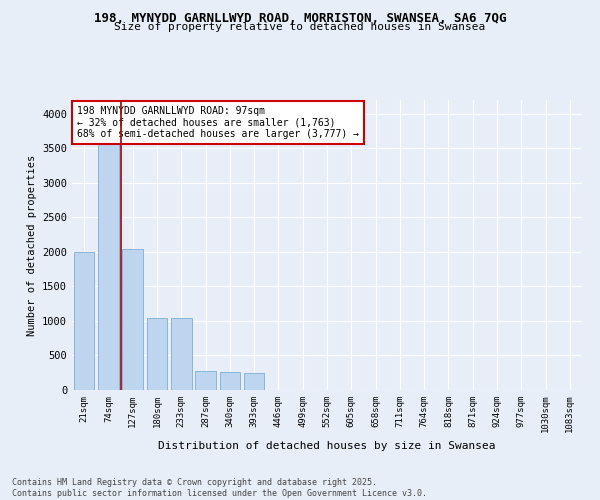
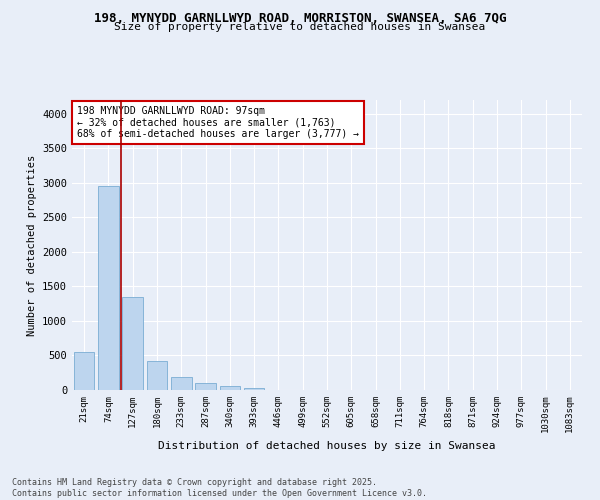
21sqm: 2000 -> 550
74sqm: 3560 -> 2960
127sqm: 2040 -> 1350
180sqm: 1040 -> 420
233sqm: 1040 -> 190
287sqm: 280 -> 100
340sqm: 260 -> 60
393sqm: 240 -> 30
